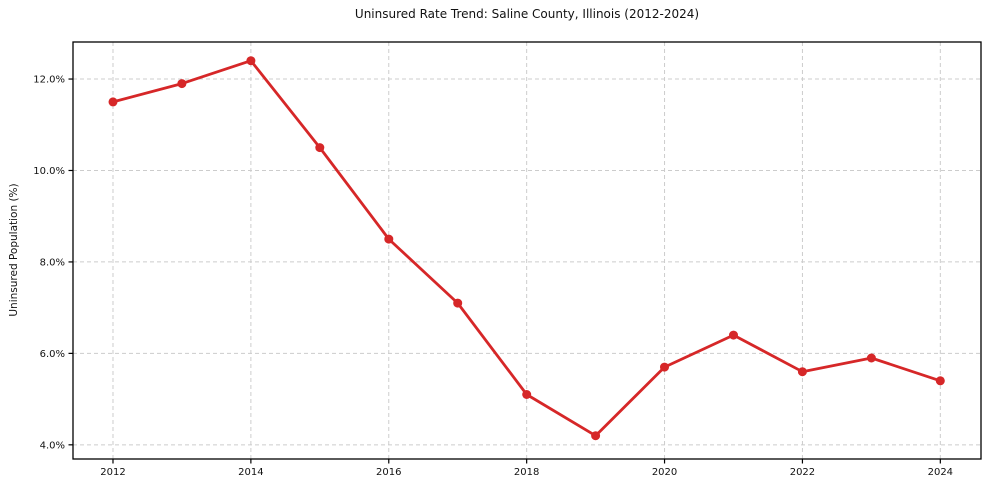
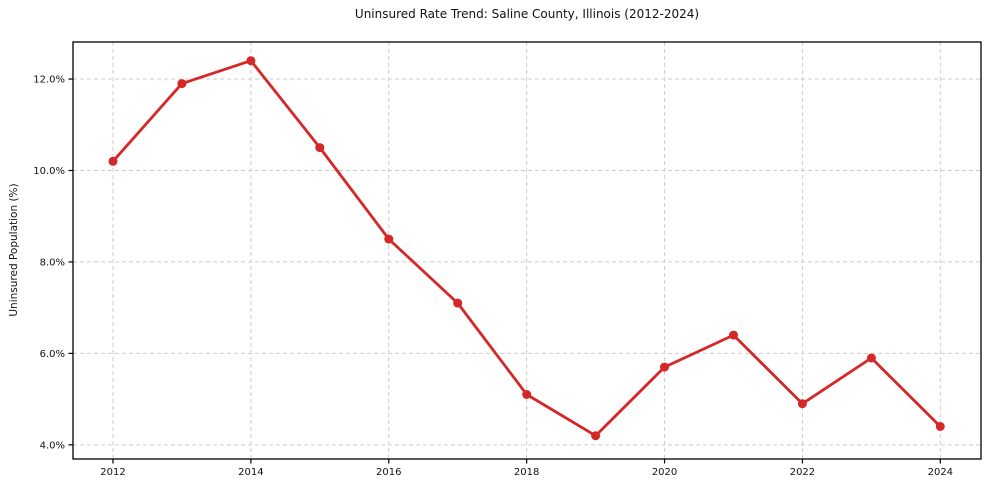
2012: 11.5% -> 10.2%
2022: 5.6% -> 4.9%
2024: 5.4% -> 4.4%
